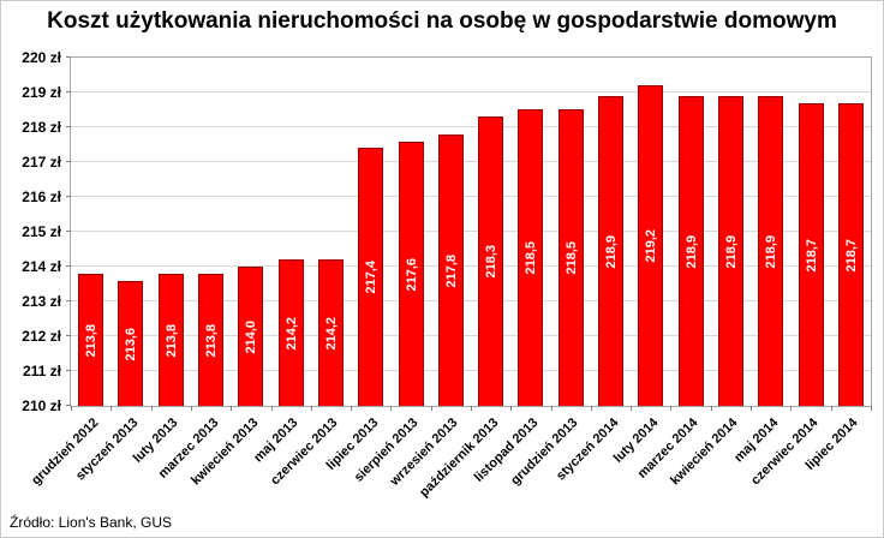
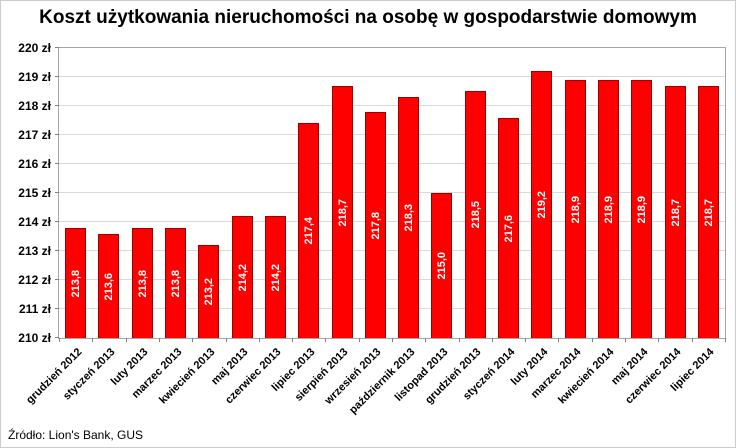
kwiecień 2013: 214,0 -> 213,2
sierpień 2013: 217,6 -> 218,7
listopad 2013: 218,5 -> 215,0
styczeń 2014: 218,9 -> 217,6
